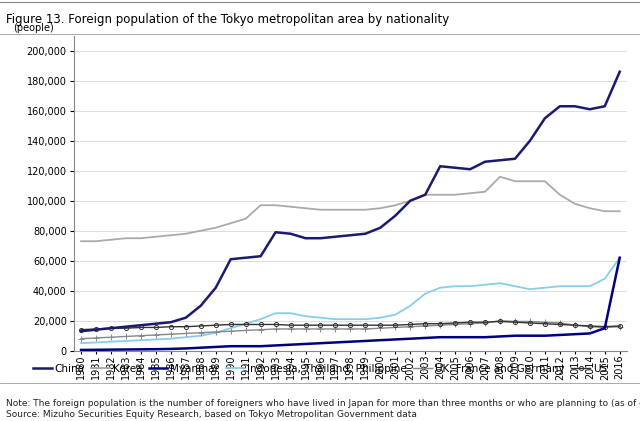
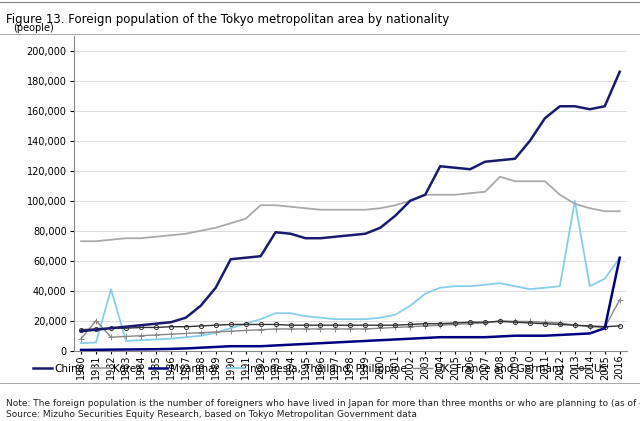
UK, France and Germany/1981: 8,000 -> 20,000
Indonesia, Thailand, Philippine/1982: 6,000 -> 41,000
Indonesia, Thailand, Philippine/2013: 43,000 -> 100,000
UK, France and Germany/2016: 16,000 -> 34,000
